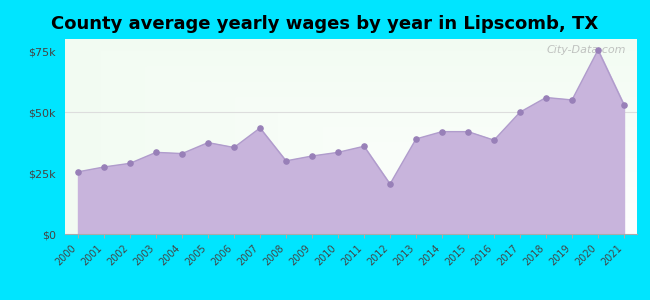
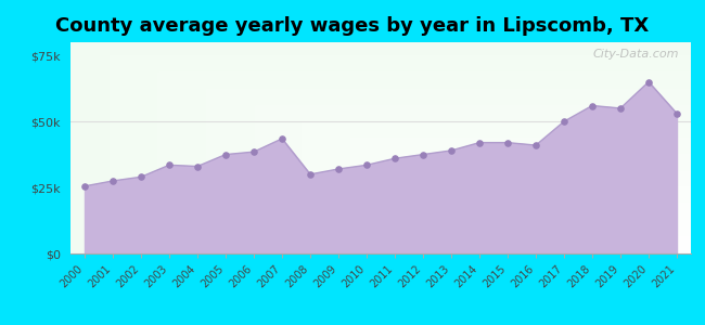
2006: $35.5k -> $38.5k
2012: $20.5k -> $37.5k
2016: $38.5k -> $41.0k
2020: $75.5k -> $65.0k
